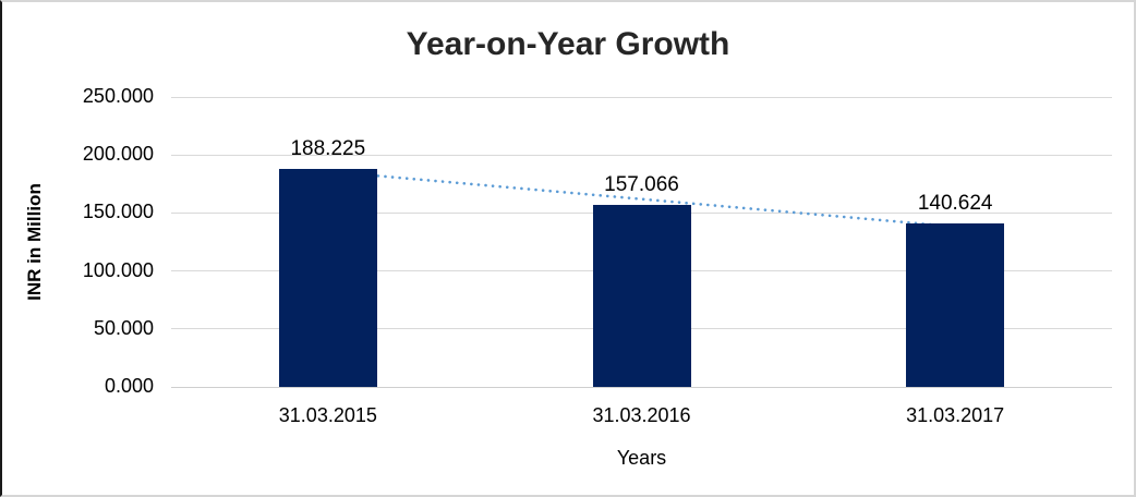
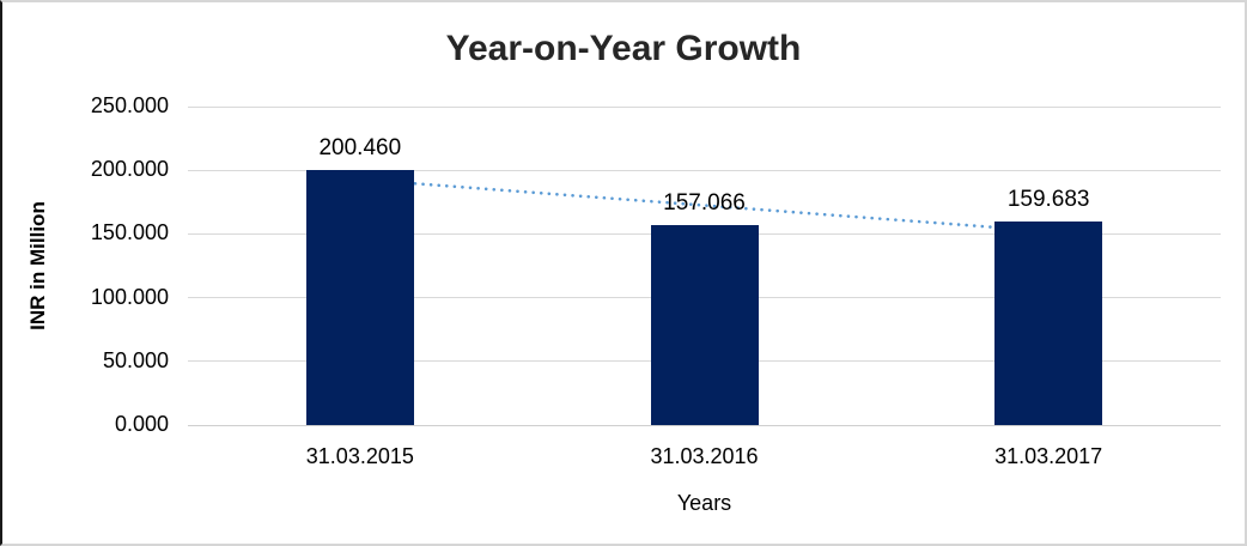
31.03.2015: 188.225 -> 200.460
31.03.2017: 140.624 -> 159.683
